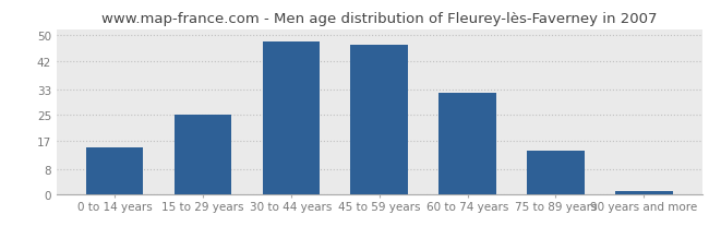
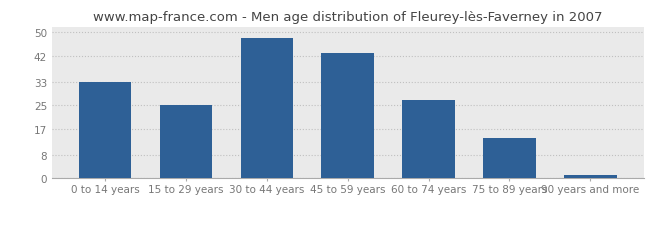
0 to 14 years: 15 -> 33
45 to 59 years: 47 -> 43
60 to 74 years: 32 -> 27
